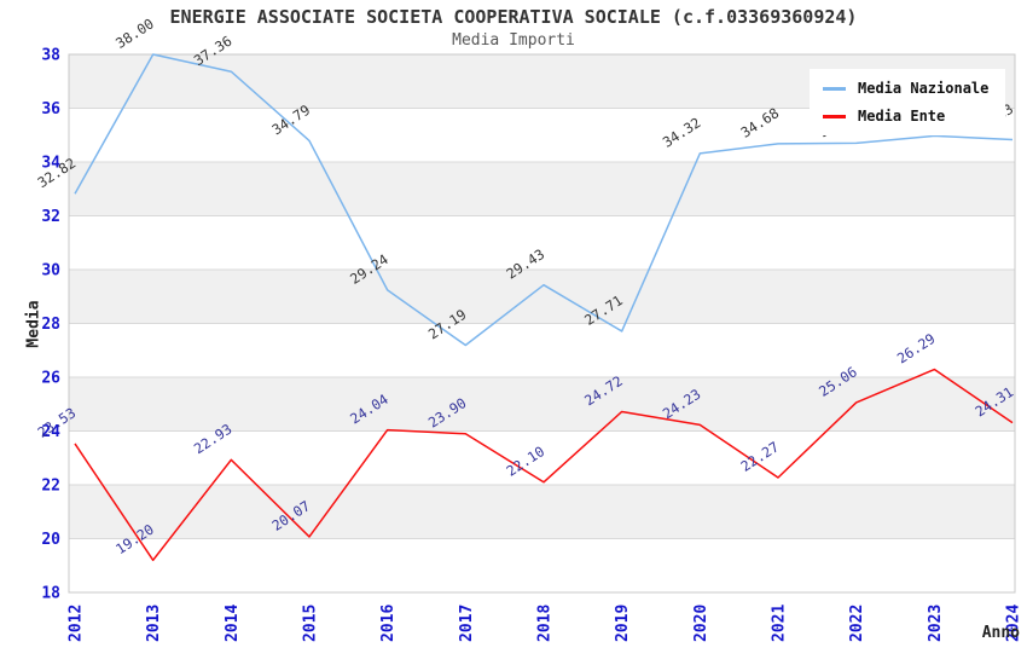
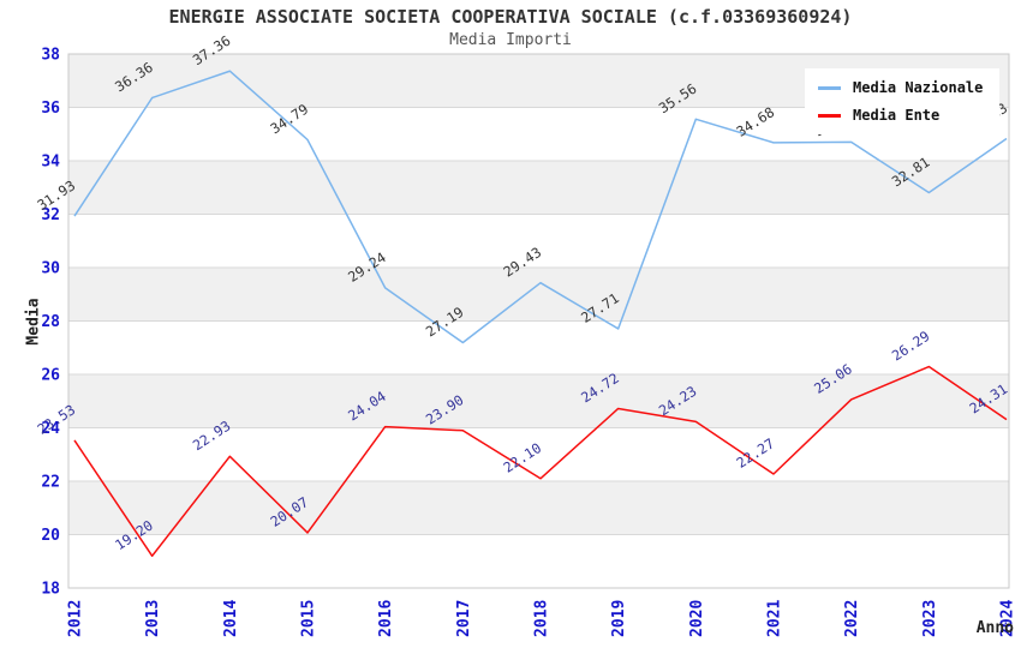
Media Nazionale/2012: 32.82 -> 31.93
Media Nazionale/2013: 38.00 -> 36.36
Media Nazionale/2020: 34.32 -> 35.56
Media Nazionale/2023: 34.97 -> 32.81
